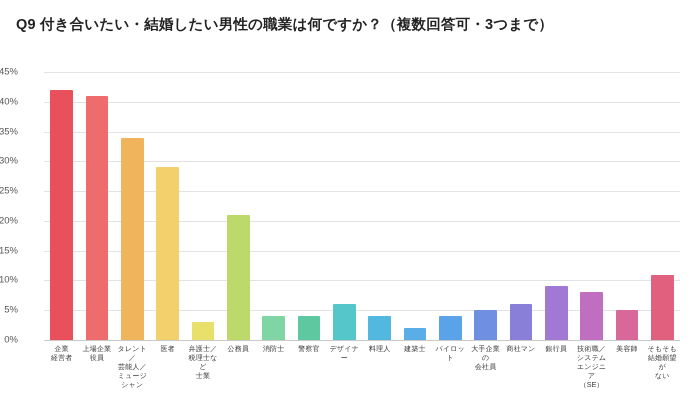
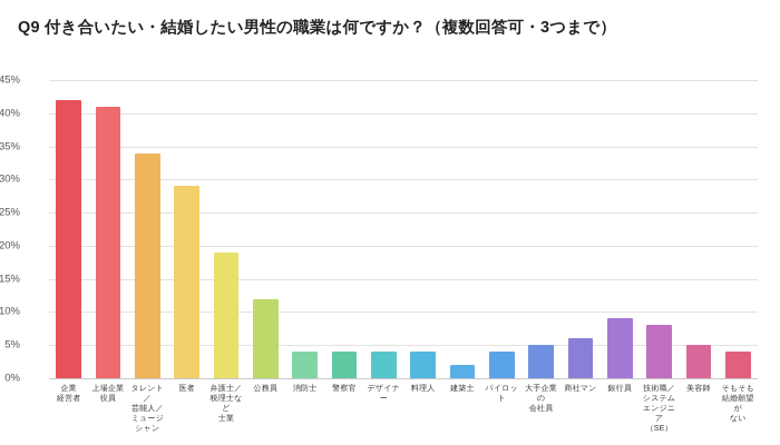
弁護士／ 税理士など 士業: 3% -> 19%
公務員: 21% -> 12%
デザイナー: 6% -> 4%
そもそも 結婚願望が ない: 11% -> 4%
